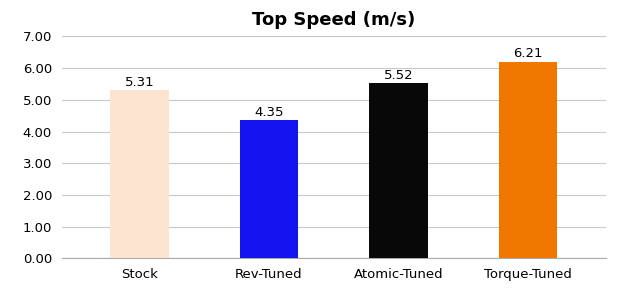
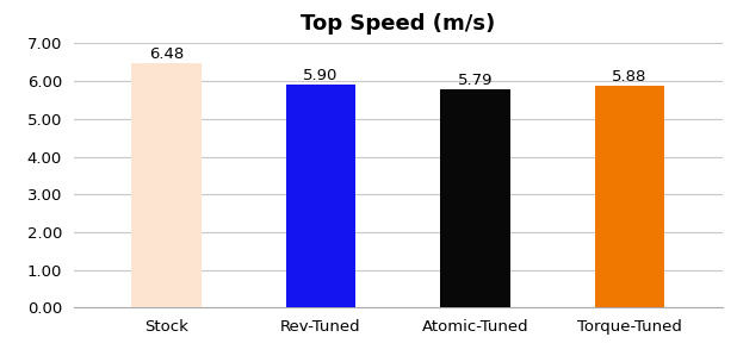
Stock: 5.31 -> 6.48
Rev-Tuned: 4.35 -> 5.90
Atomic-Tuned: 5.52 -> 5.79
Torque-Tuned: 6.21 -> 5.88
